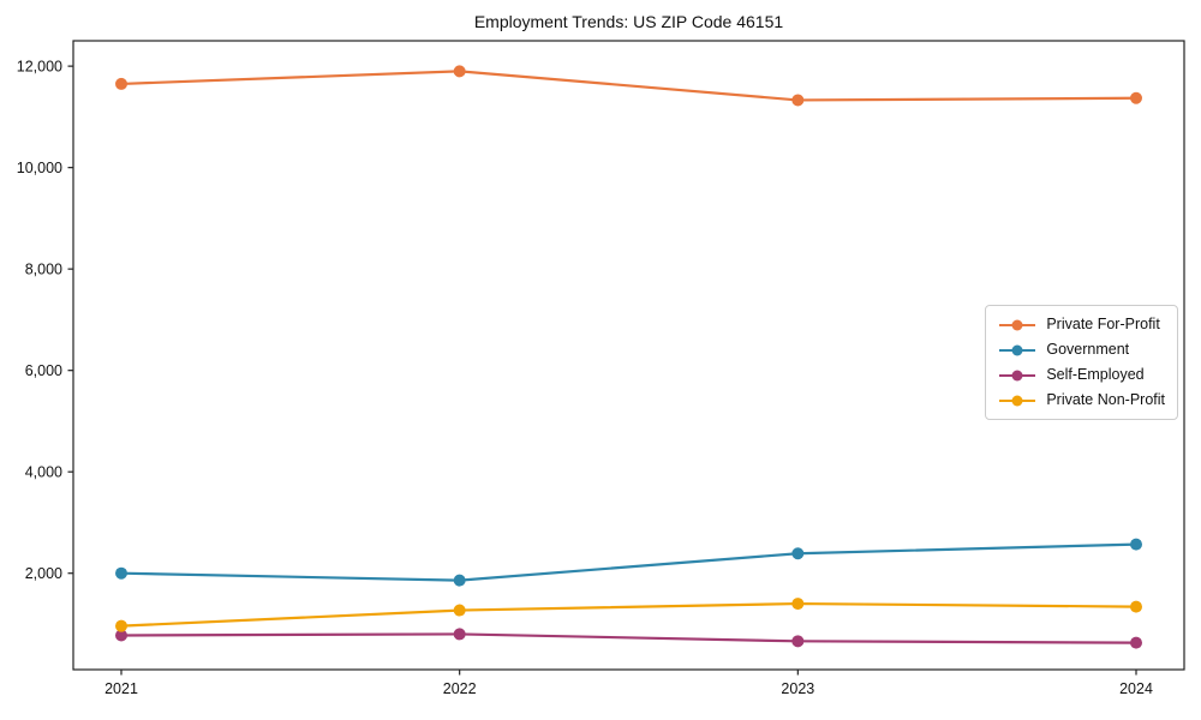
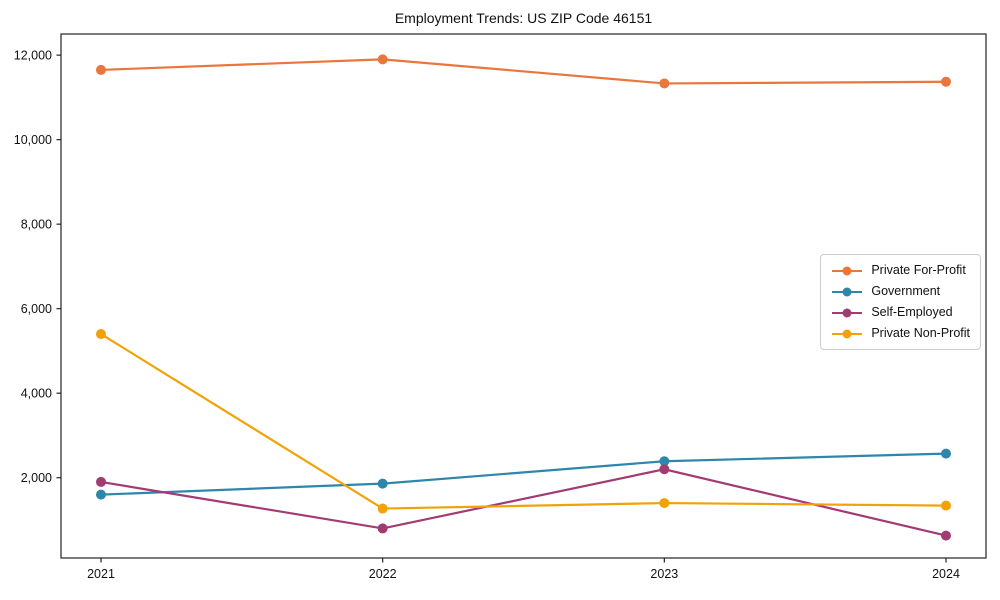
Government/2021: 2000 -> 1600
Self-Employed/2021: 800 -> 1900
Private Non-Profit/2021: 1000 -> 5400
Self-Employed/2023: 700 -> 2200
